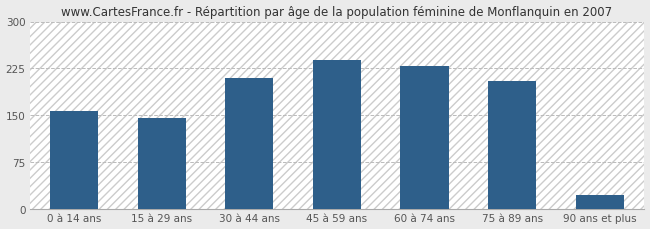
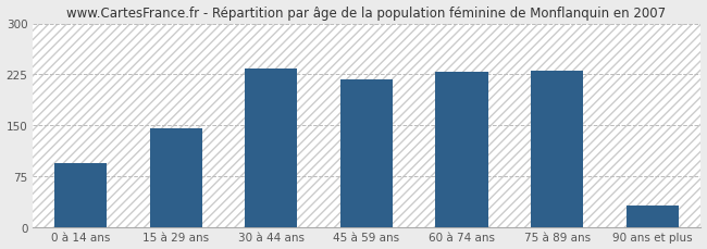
0 à 14 ans: 157 -> 94
30 à 44 ans: 210 -> 234
45 à 59 ans: 238 -> 218
75 à 89 ans: 205 -> 230
90 ans et plus: 22 -> 32
